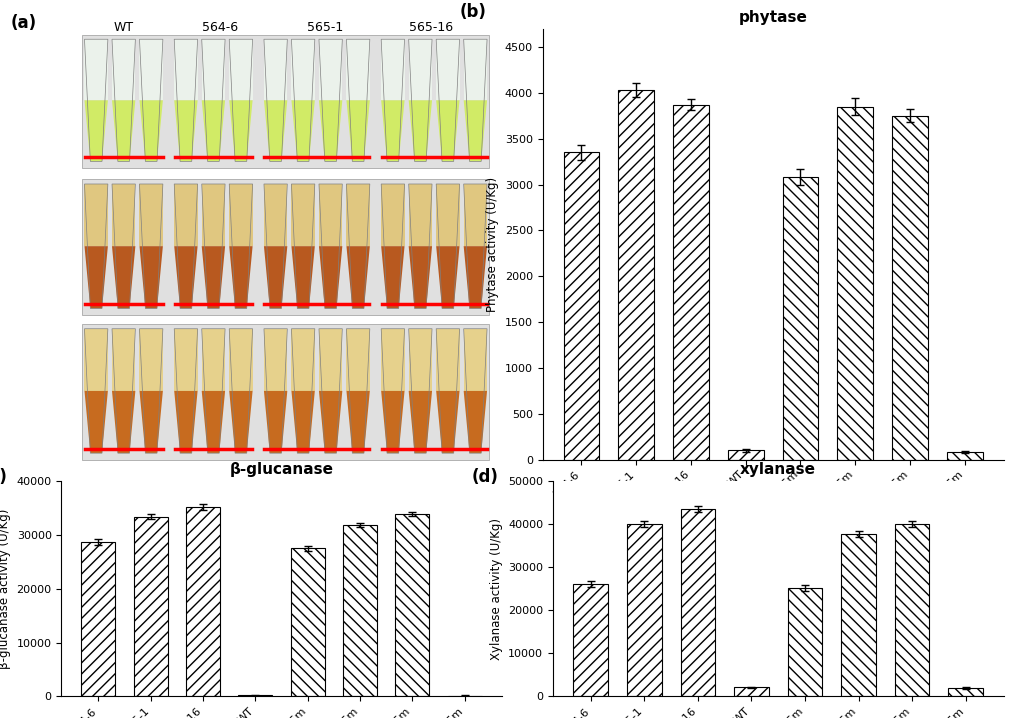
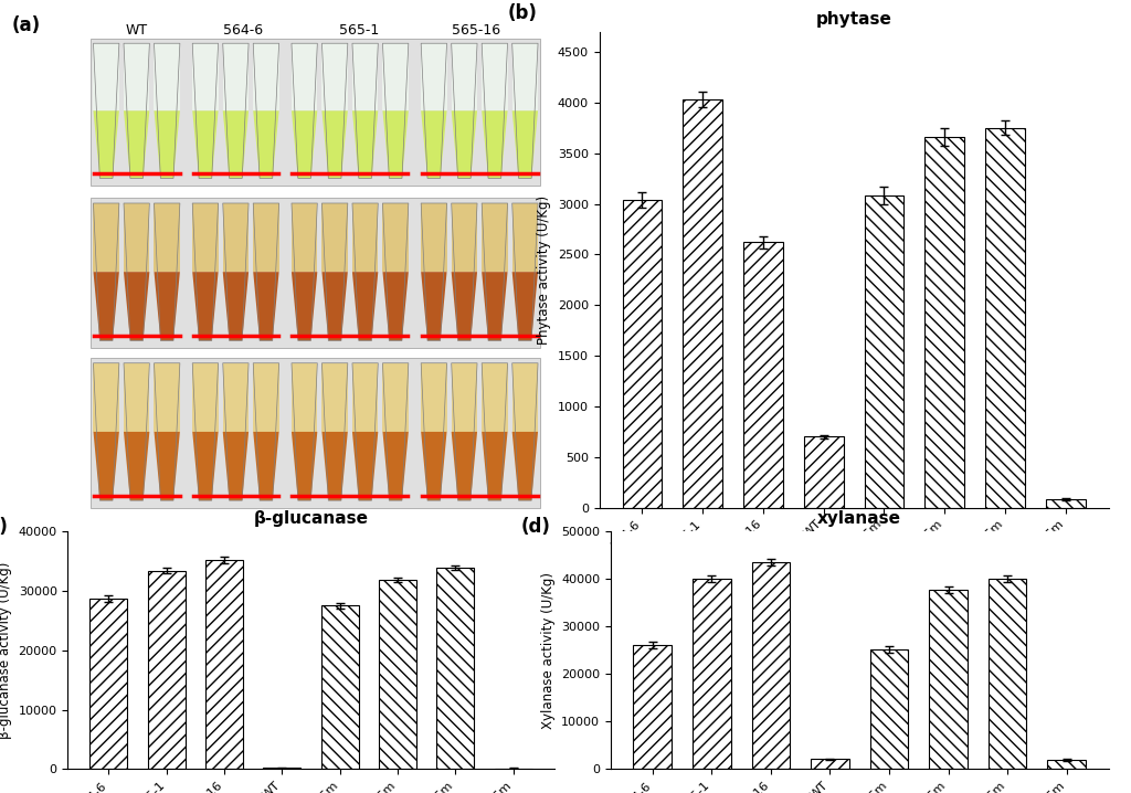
phytase/564-6: 3350 -> 3040
phytase/565-16: 3870 -> 2620
phytase/WT: 100 -> 700
phytase/565-1 6m: 3850 -> 3660
